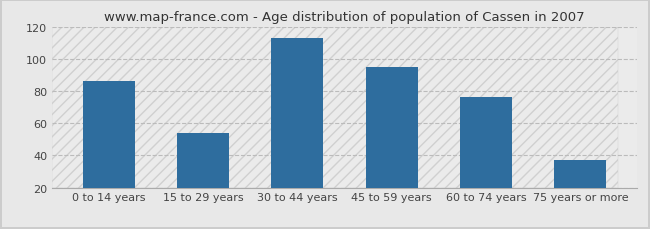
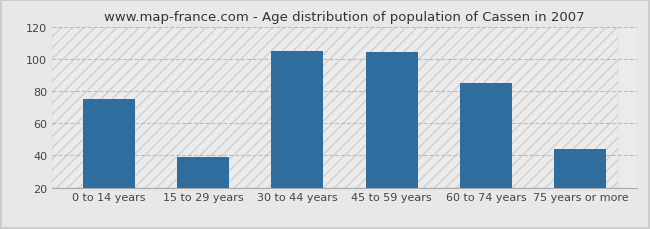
0 to 14 years: 86 -> 75
15 to 29 years: 54 -> 39
30 to 44 years: 113 -> 105
45 to 59 years: 95 -> 104
60 to 74 years: 76 -> 85
75 years or more: 37 -> 44
